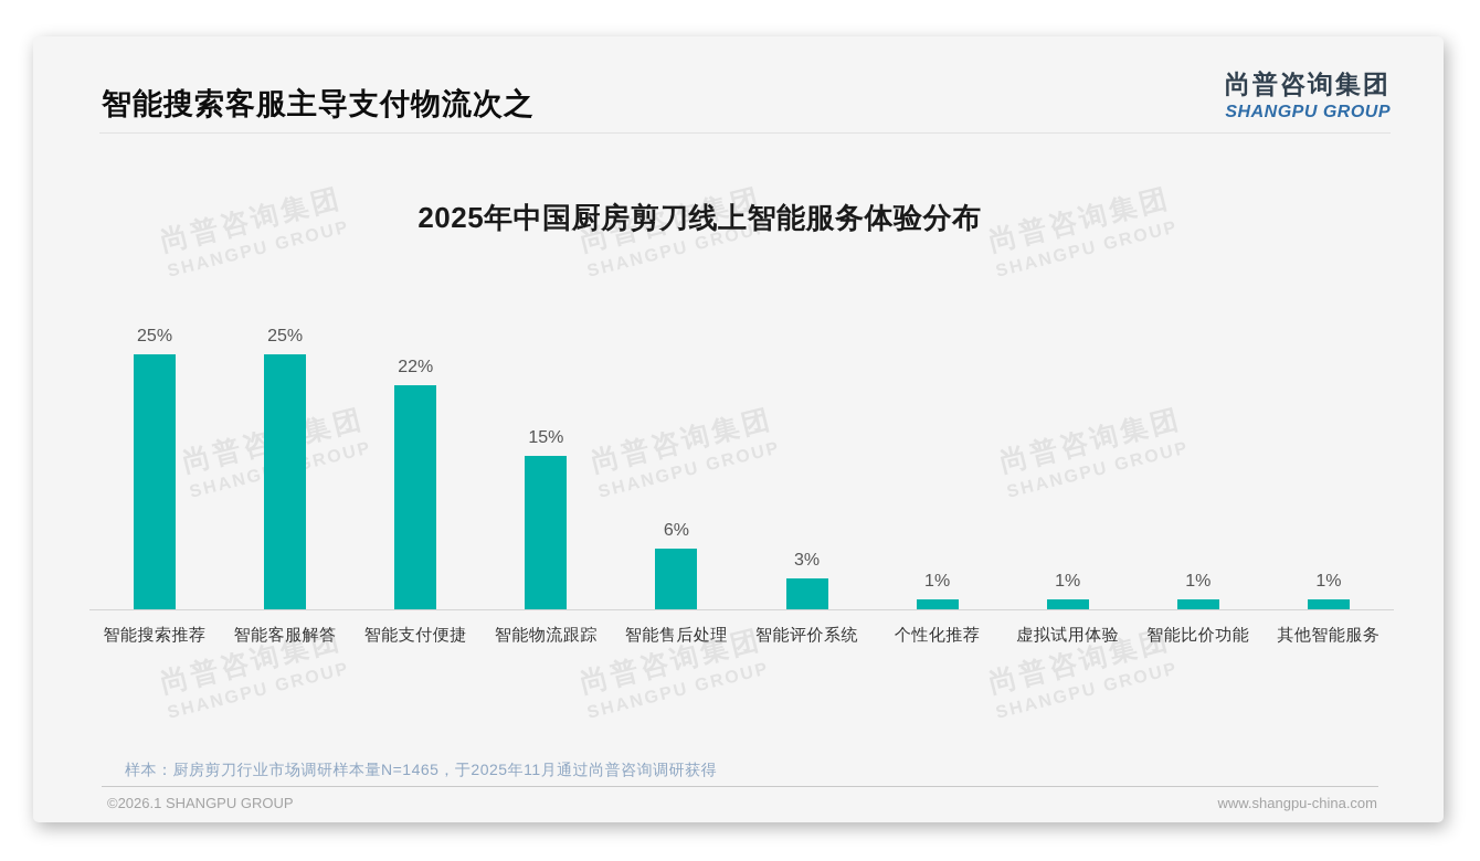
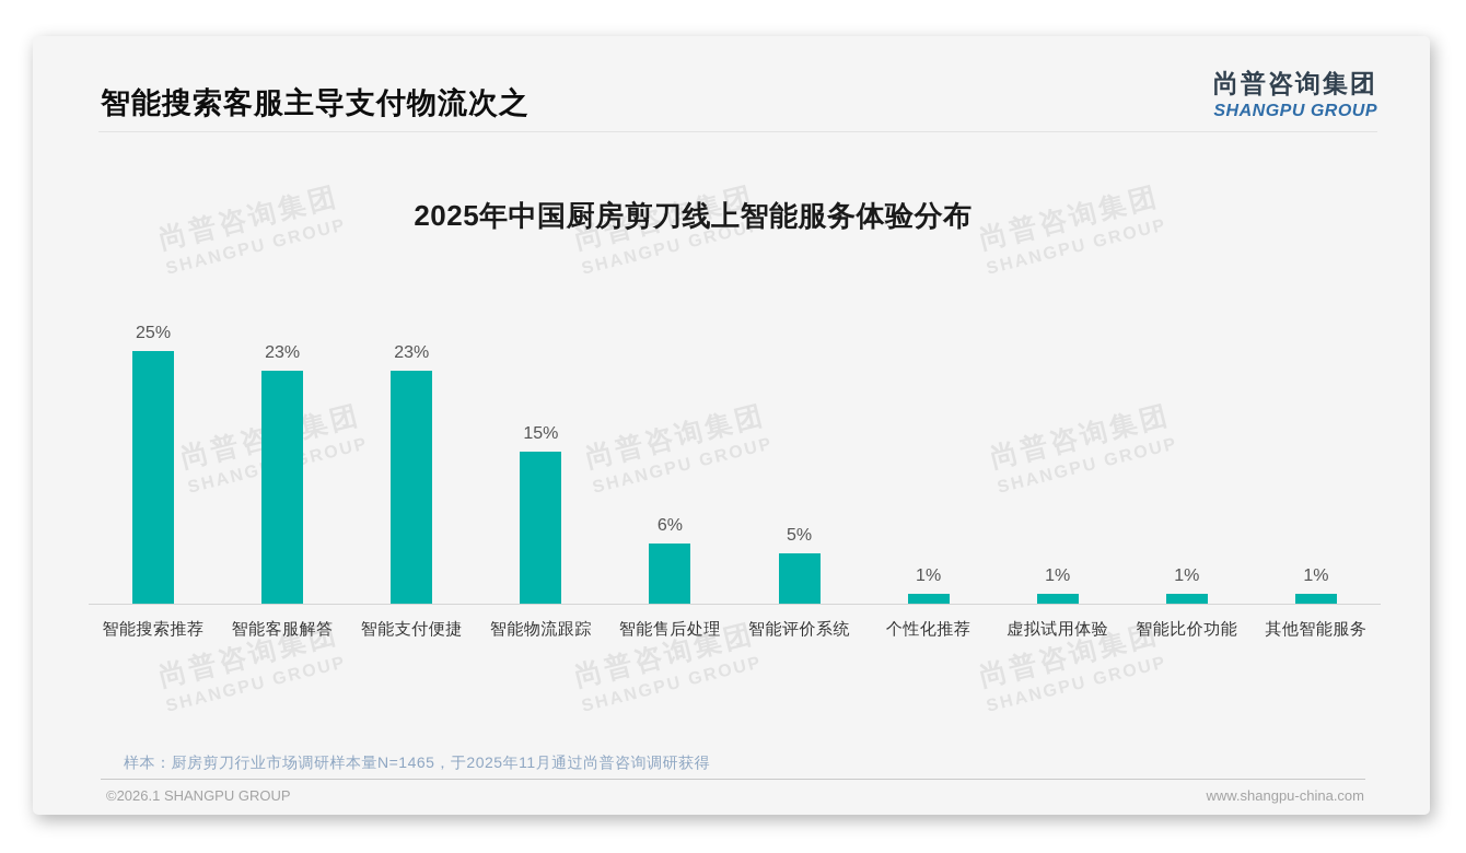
智能客服解答: 25% -> 23%
智能支付便捷: 22% -> 23%
智能评价系统: 3% -> 5%
